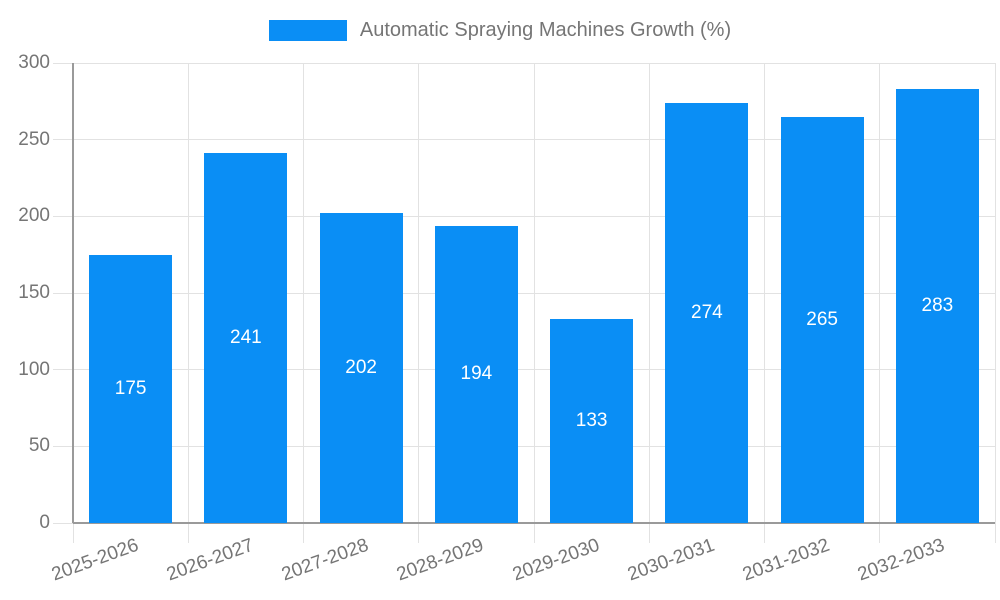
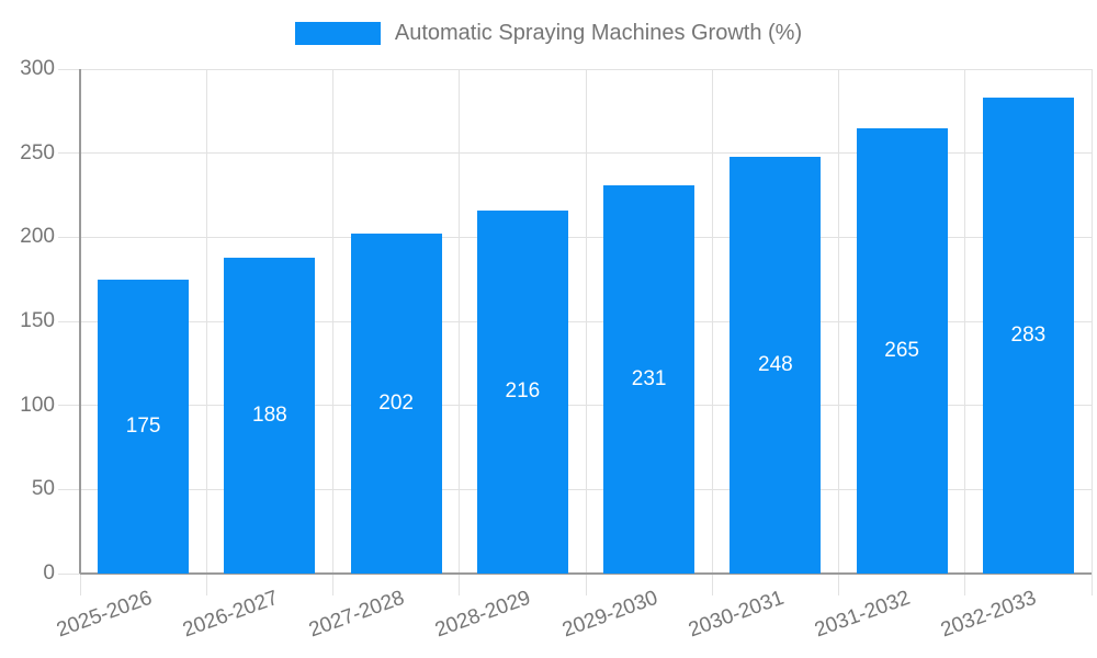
2026-2027: 241 -> 188
2028-2029: 194 -> 216
2029-2030: 133 -> 231
2030-2031: 274 -> 248
